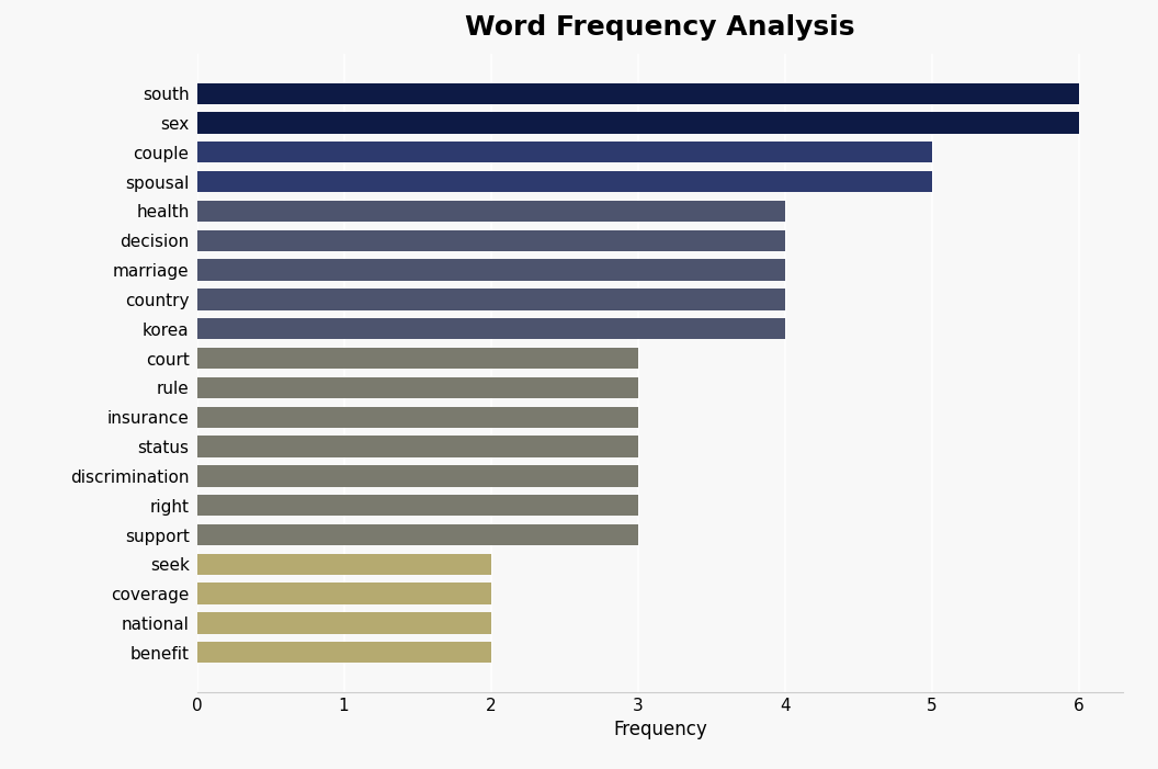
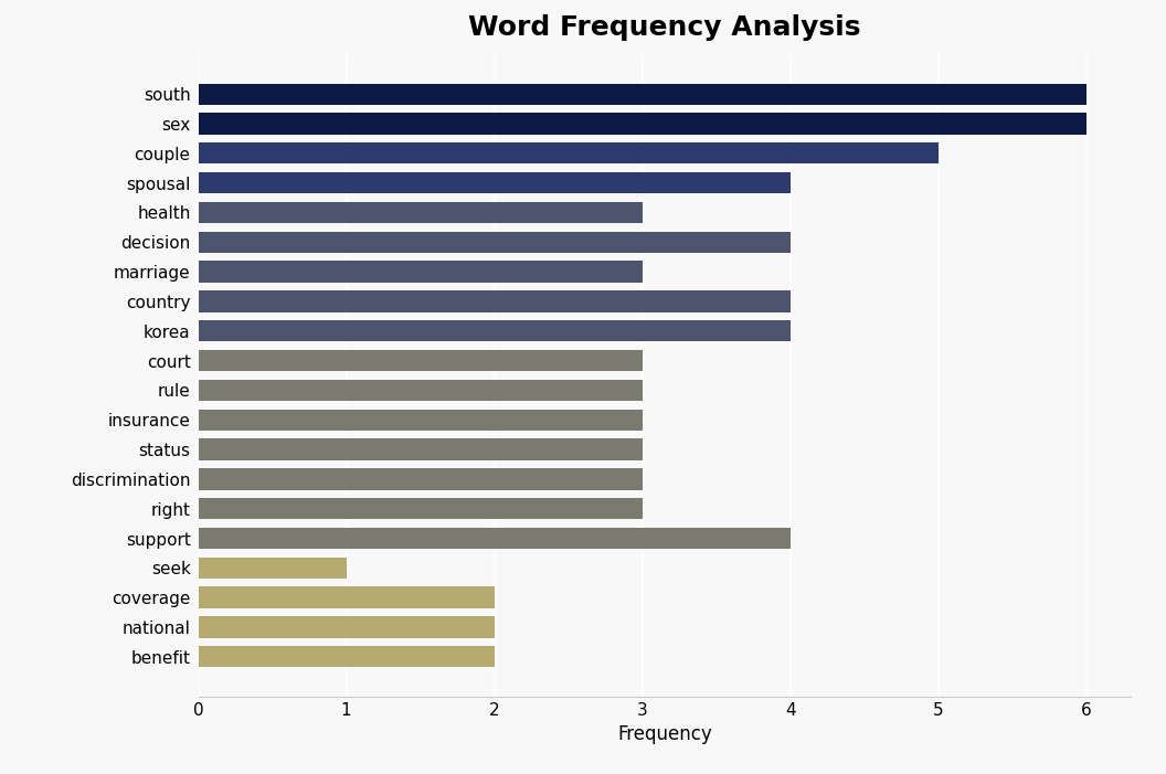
spousal: 5 -> 4
health: 4 -> 3
marriage: 4 -> 3
support: 3 -> 4
seek: 2 -> 1
